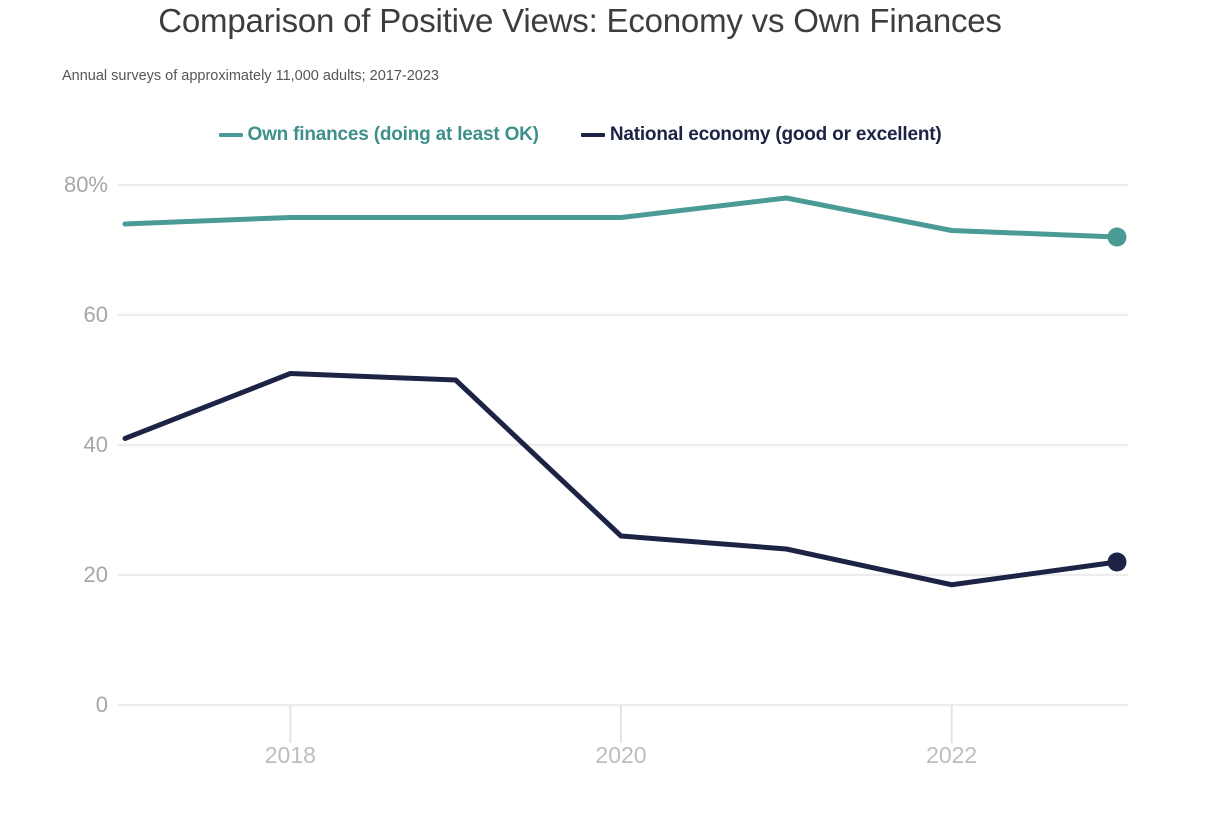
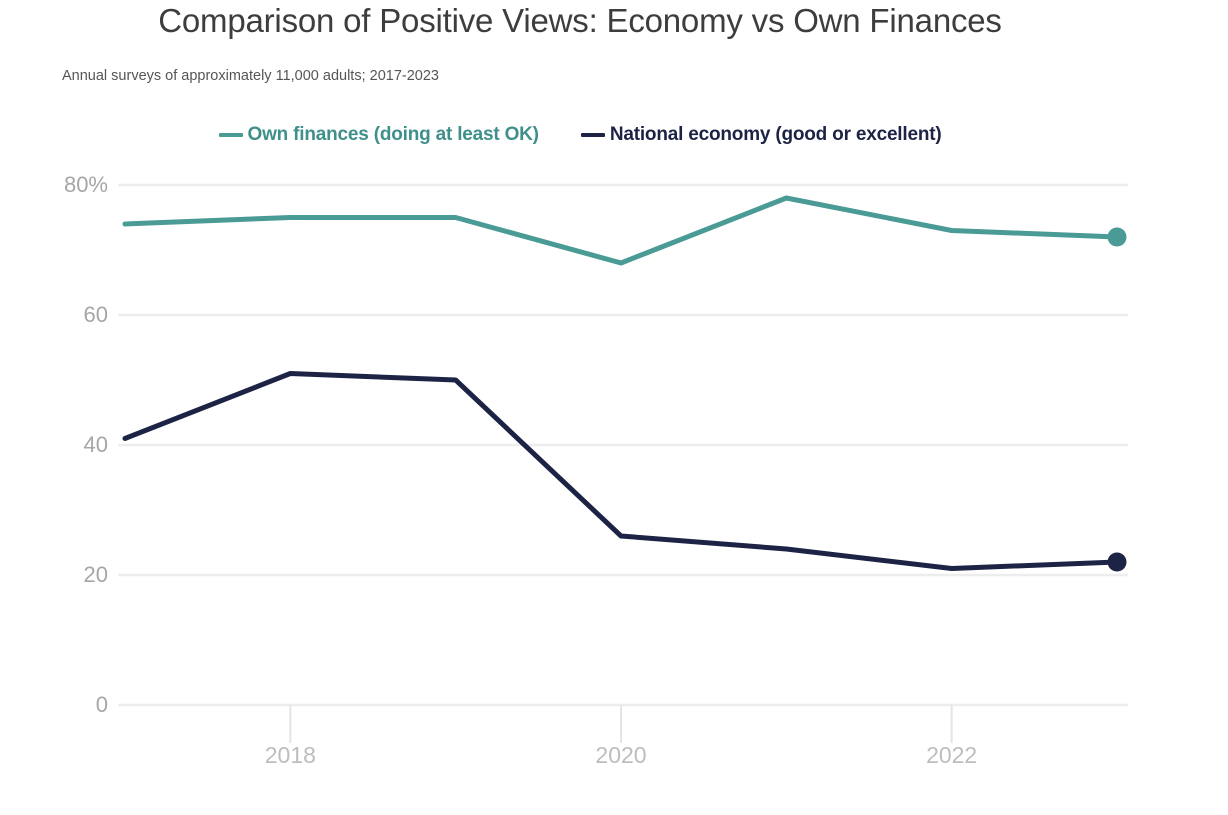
Own finances (doing at least OK)/2020: 75% -> 68%
National economy (good or excellent)/2022: 18% -> 21%
